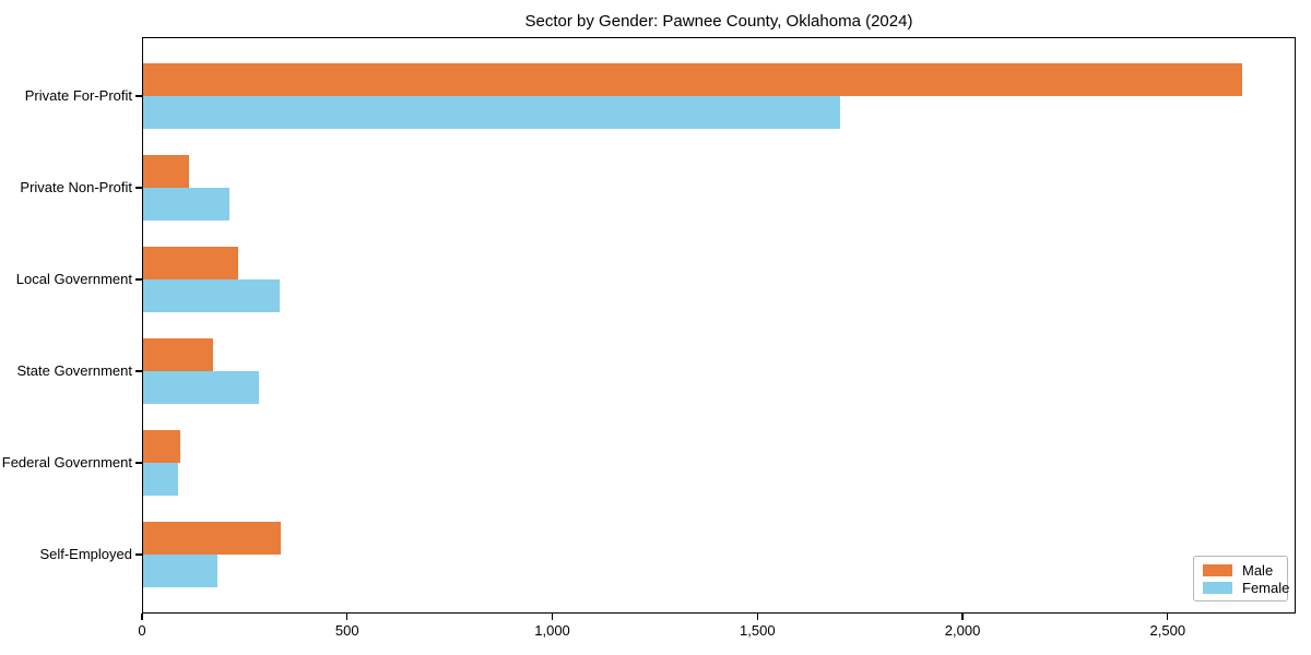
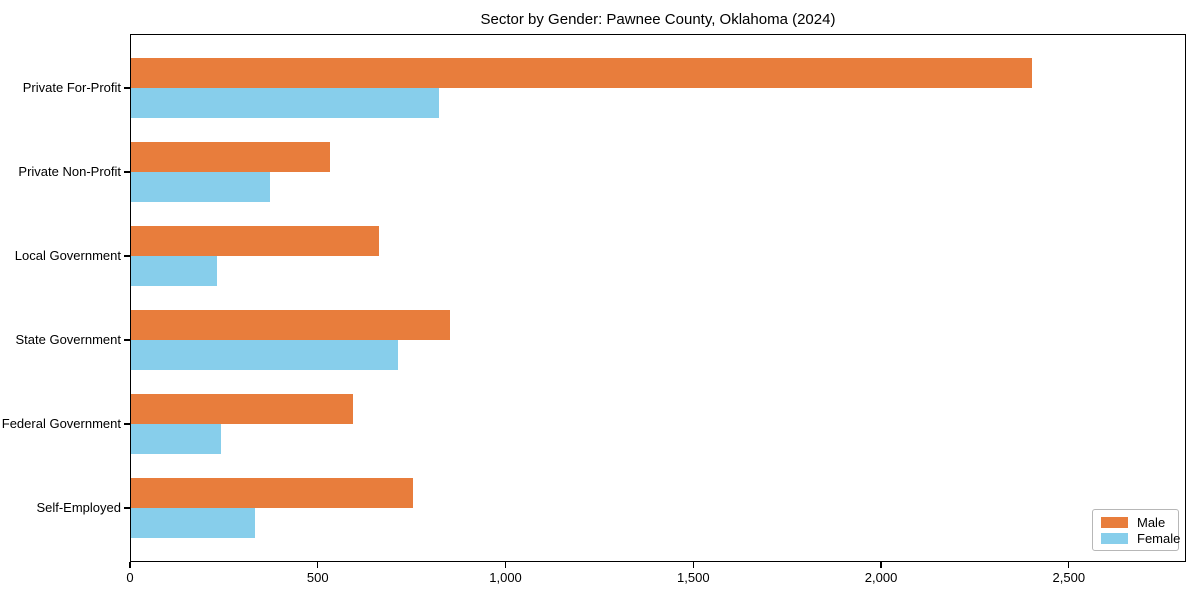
Male/Private For-Profit: 2680 -> 2400
Female/Private For-Profit: 1700 -> 820
Male/Private Non-Profit: 110 -> 530
Female/Private Non-Profit: 210 -> 370
Male/Local Government: 230 -> 660
Female/Local Government: 330 -> 230
Male/State Government: 170 -> 850
Female/State Government: 280 -> 710
Male/Federal Government: 90 -> 590
Female/Federal Government: 90 -> 240
Male/Self-Employed: 340 -> 750
Female/Self-Employed: 180 -> 330
